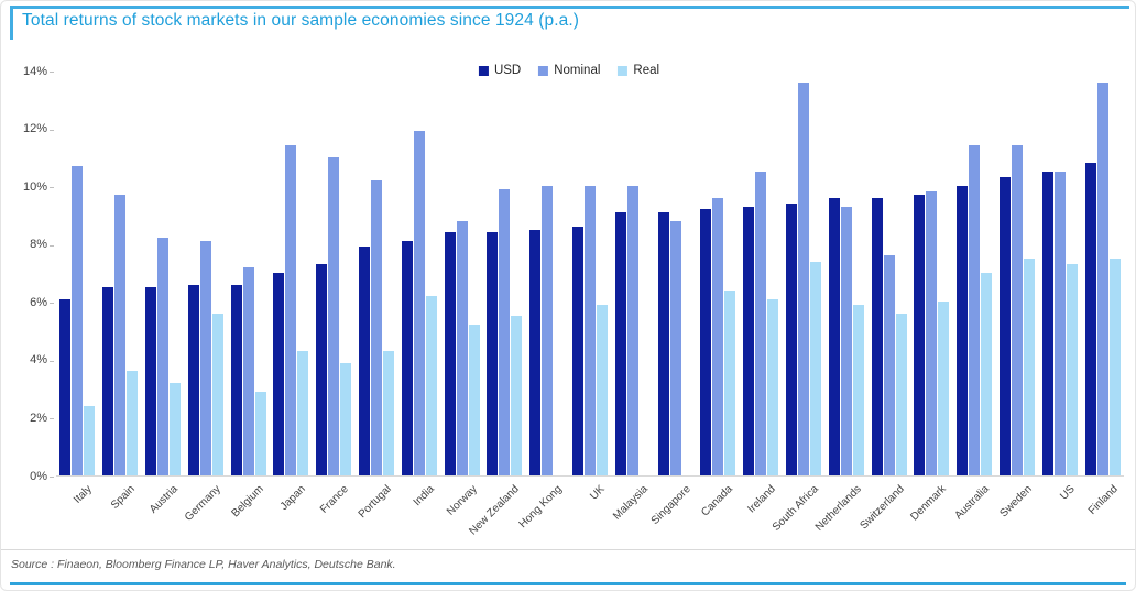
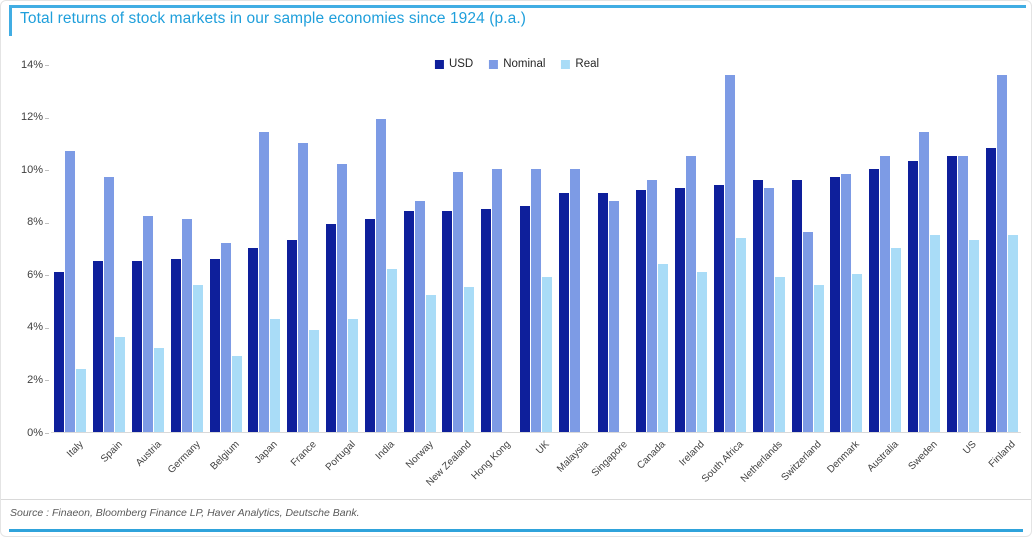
Nominal/Australia: 11.4% -> 10.5%
